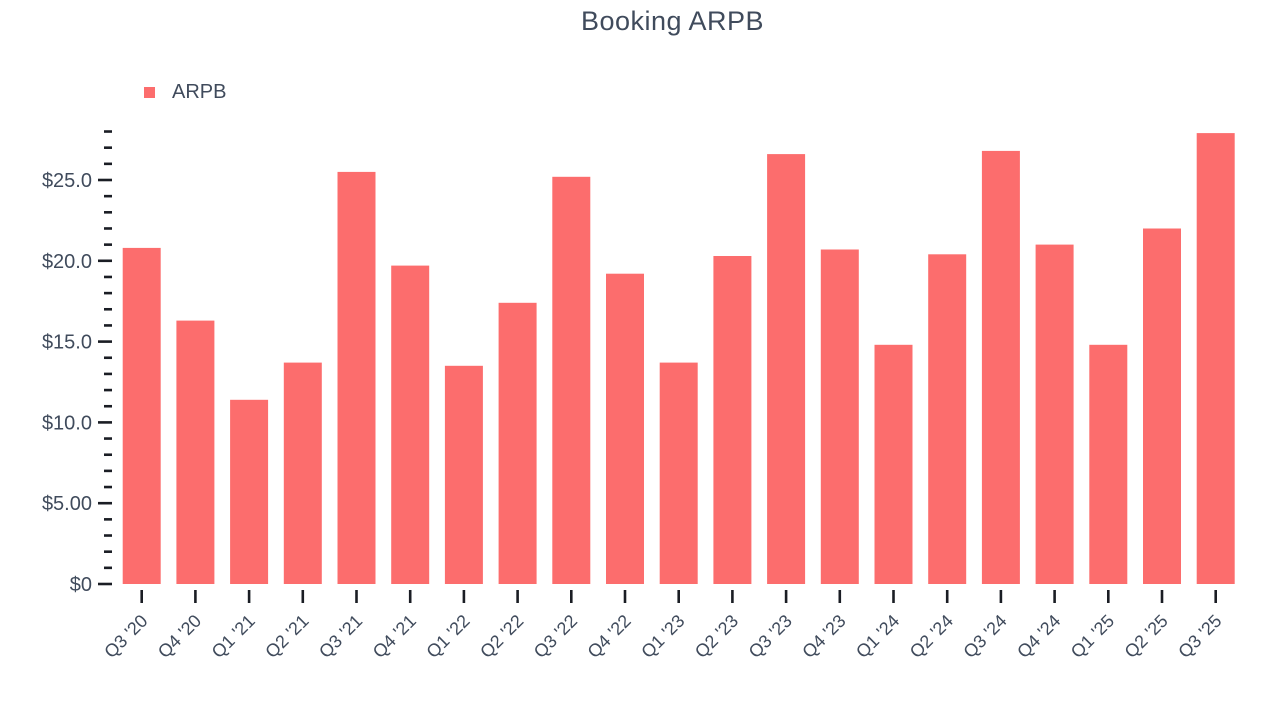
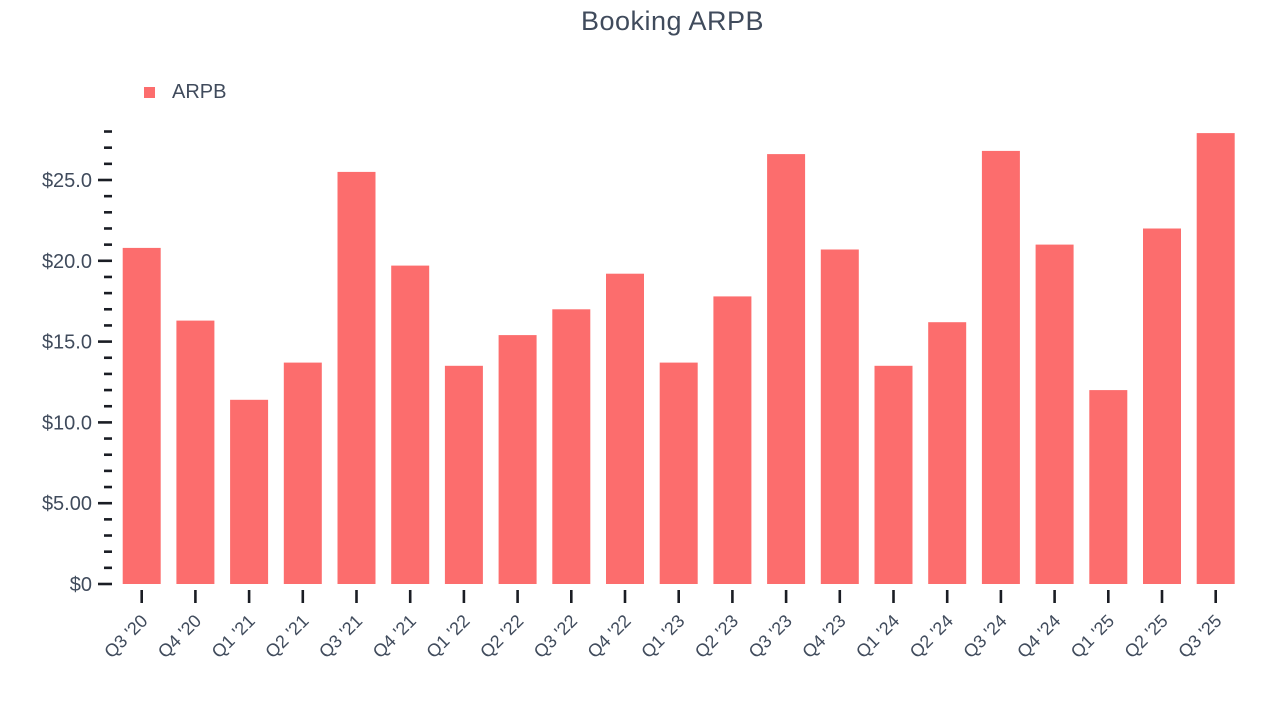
Q2 '22: $17.4 -> $15.4
Q3 '22: $25.2 -> $17.0
Q2 '23: $20.3 -> $17.8
Q1 '24: $14.8 -> $13.5
Q2 '24: $20.4 -> $16.2
Q1 '25: $14.8 -> $12.0
